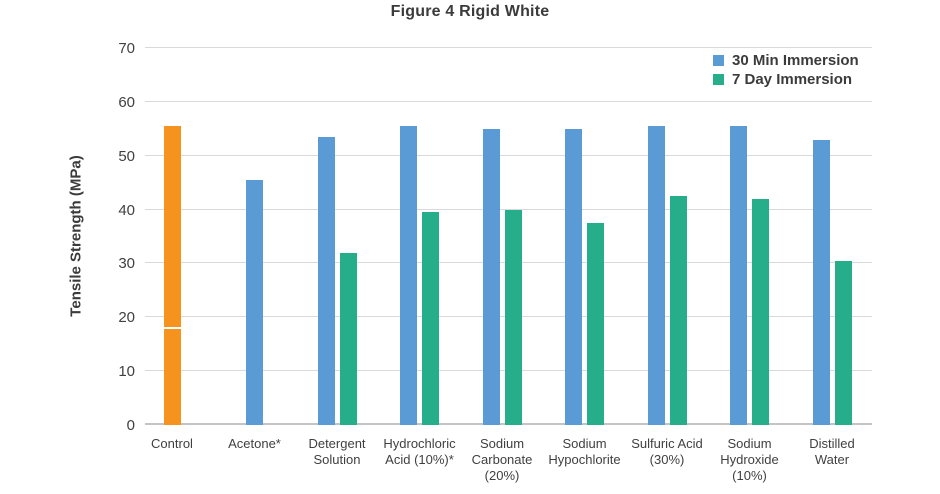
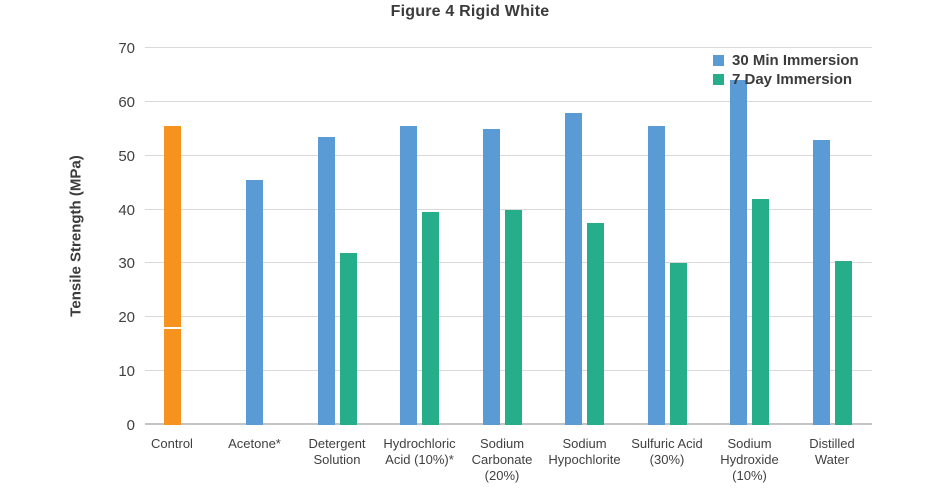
30 Min Immersion/Sodium Hypochlorite: 55 -> 58
7 Day Immersion/Sulfuric Acid (30%): 42 -> 30
30 Min Immersion/Sodium Hydroxide (10%): 56 -> 64
